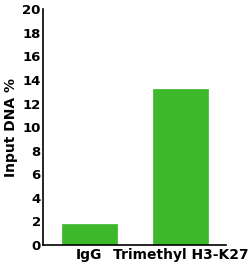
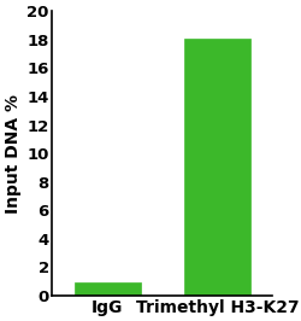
IgG: 1.8 -> 0.9
Trimethyl H3-K27: 13.2 -> 18.1
